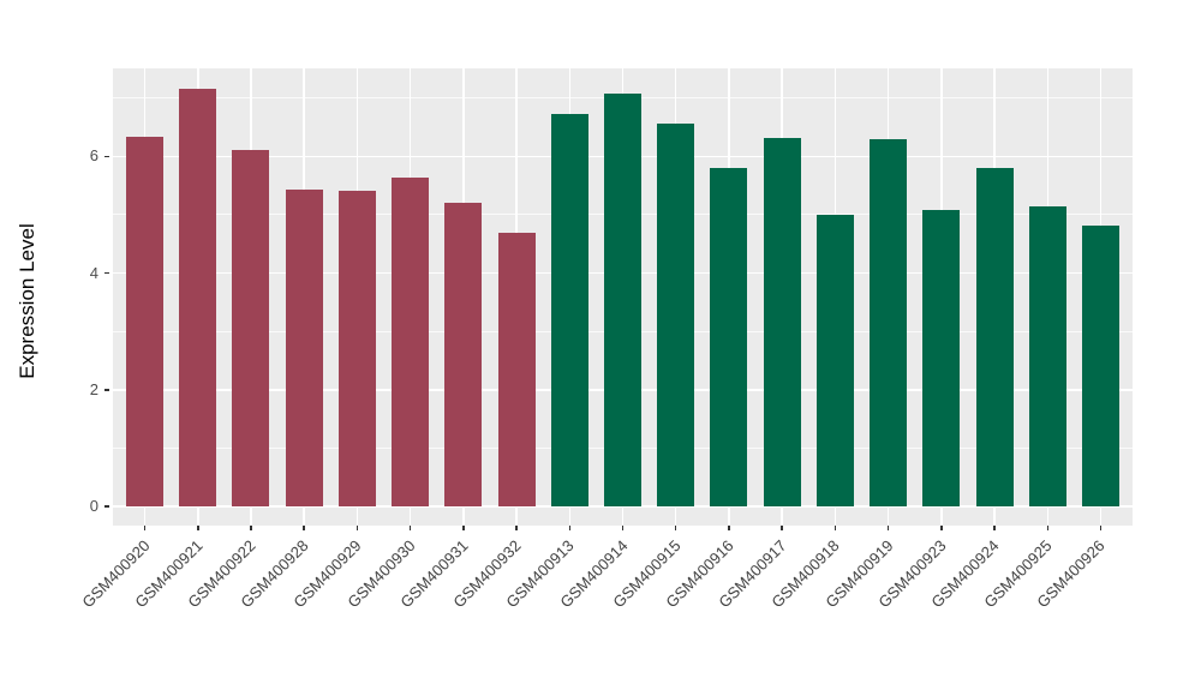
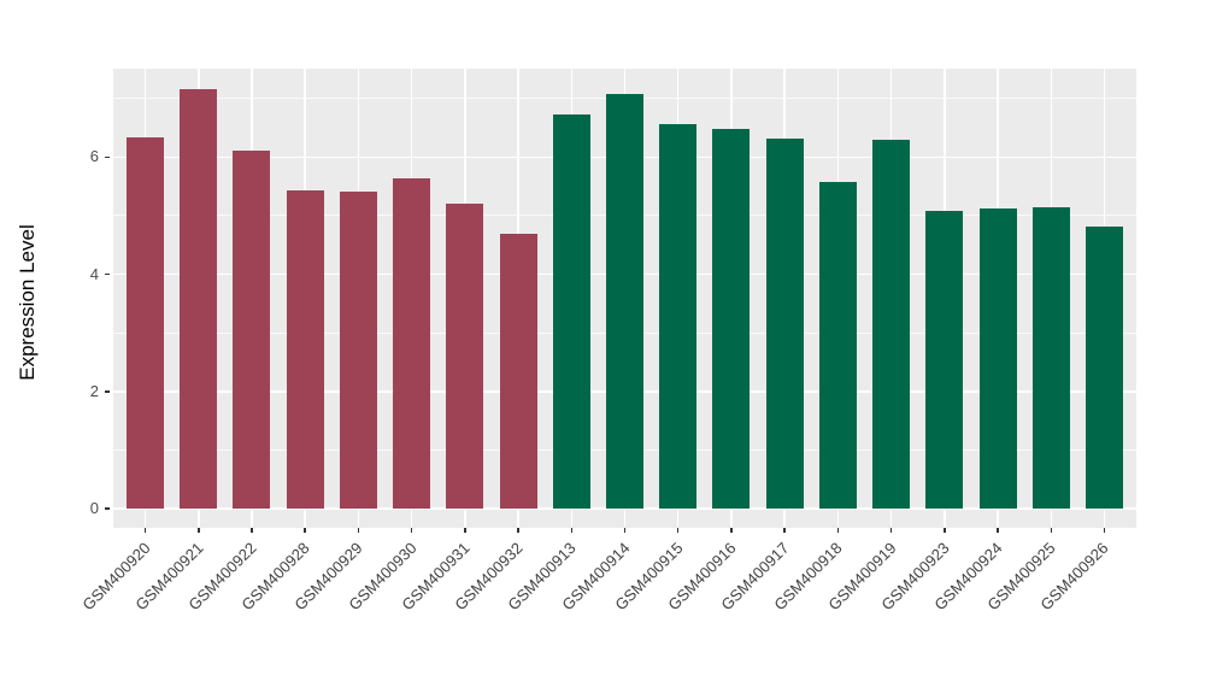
GSM400916: 5.8 -> 6.5
GSM400918: 5.0 -> 5.6
GSM400924: 5.8 -> 5.1
